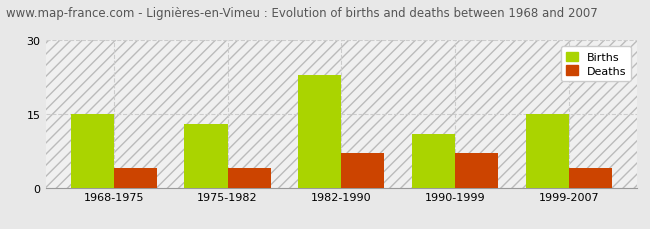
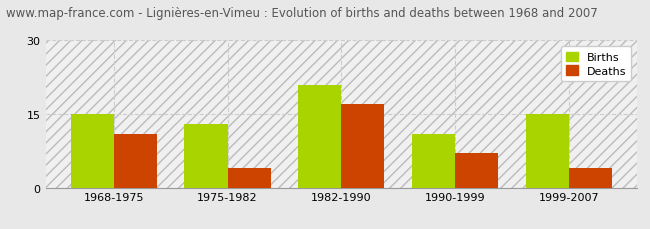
Deaths/1968-1975: 4 -> 11
Births/1982-1990: 23 -> 21
Deaths/1982-1990: 7 -> 17
